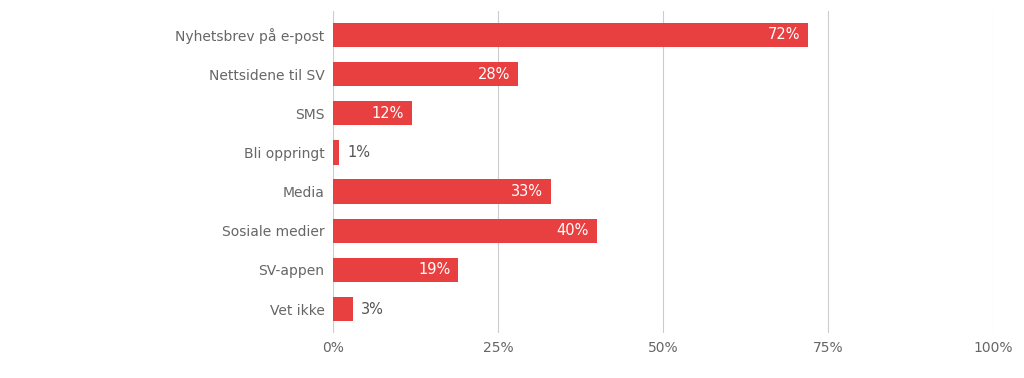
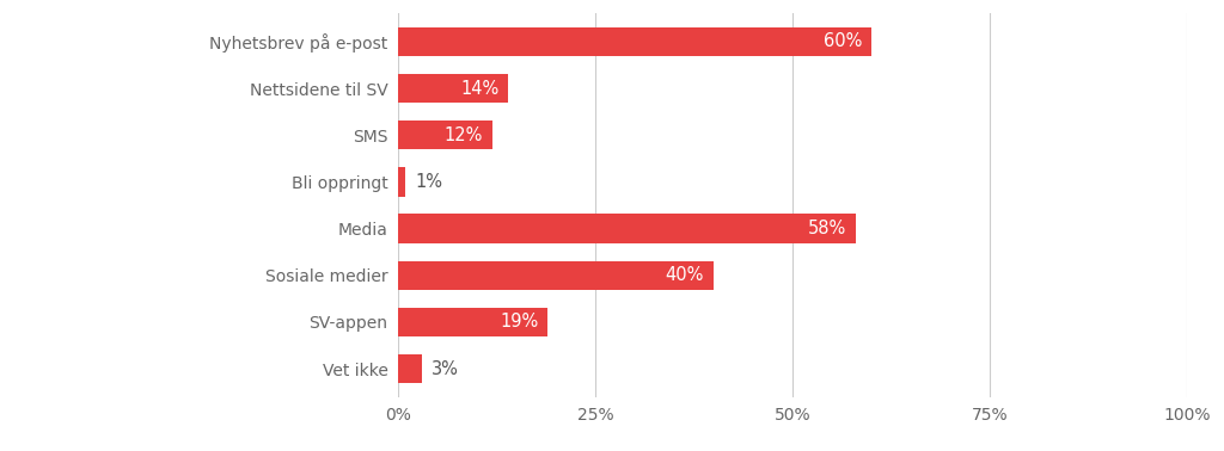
Nyhetsbrev på e-post: 72% -> 60%
Nettsidene til SV: 28% -> 14%
Media: 33% -> 58%
